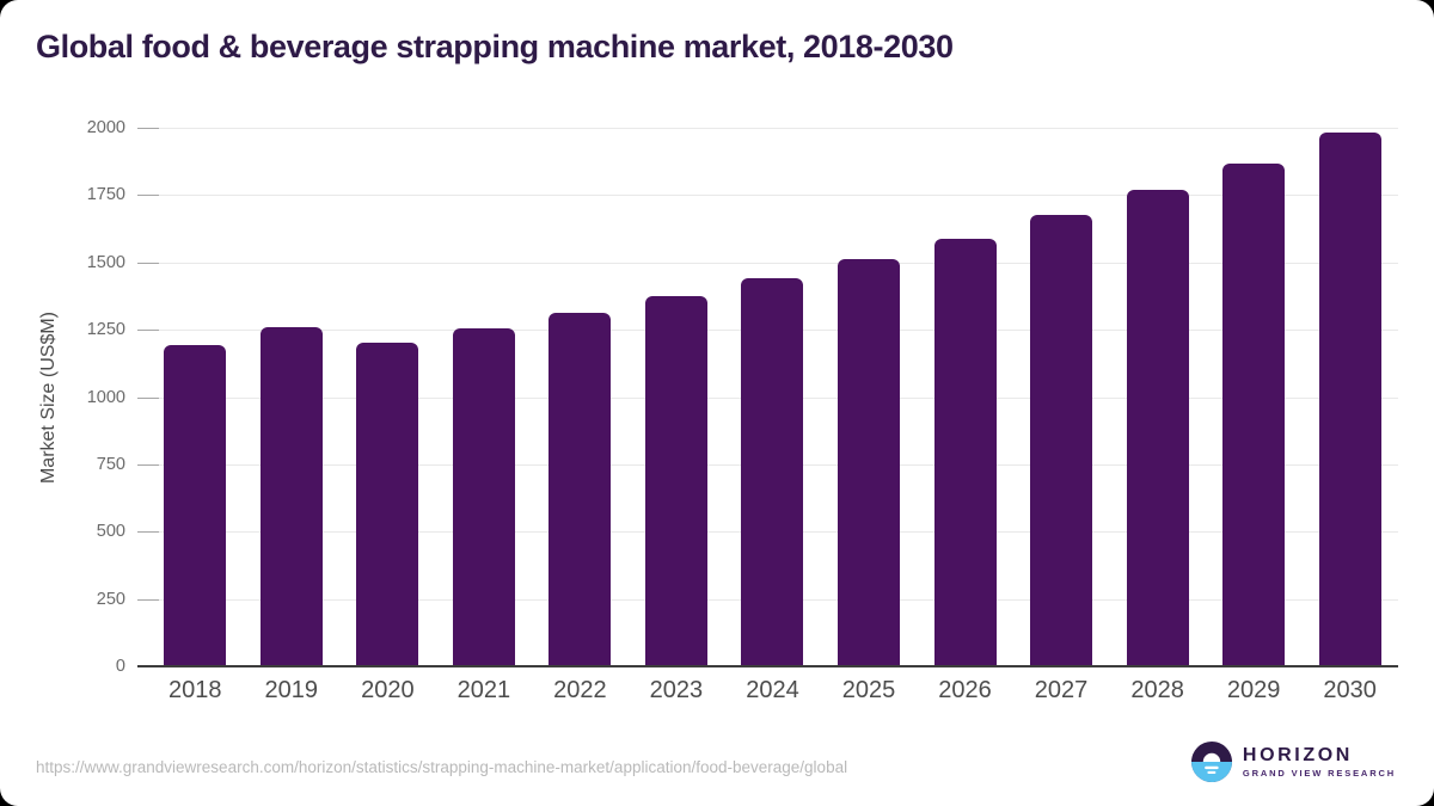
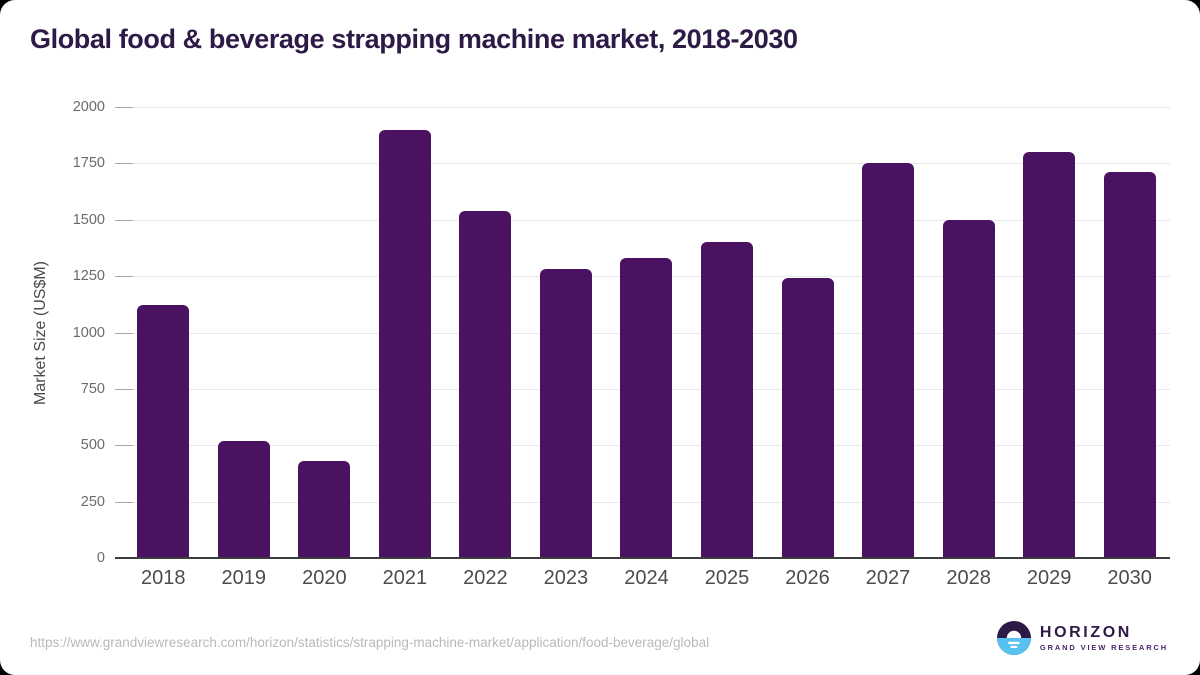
2018: 1190 -> 1120
2019: 1260 -> 520
2020: 1200 -> 430
2021: 1260 -> 1900
2022: 1310 -> 1540
2023: 1370 -> 1280
2024: 1440 -> 1330
2025: 1510 -> 1400
2026: 1590 -> 1240
2027: 1680 -> 1750
2028: 1770 -> 1500
2029: 1870 -> 1800
2030: 1980 -> 1710
